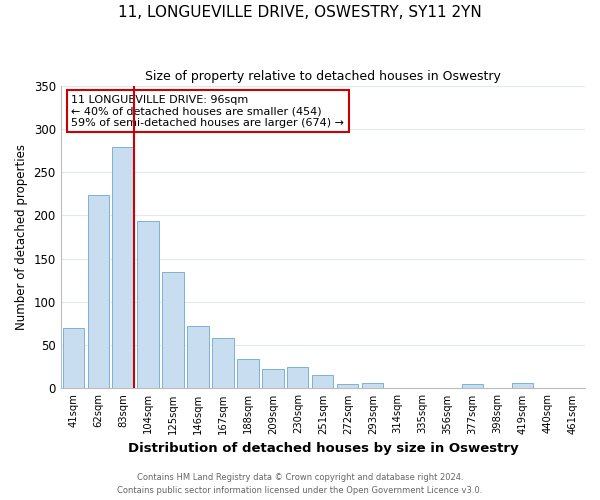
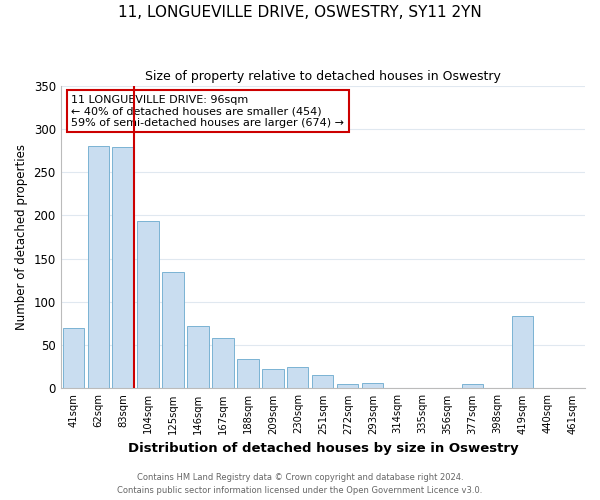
62sqm: 223 -> 280
419sqm: 6 -> 84
